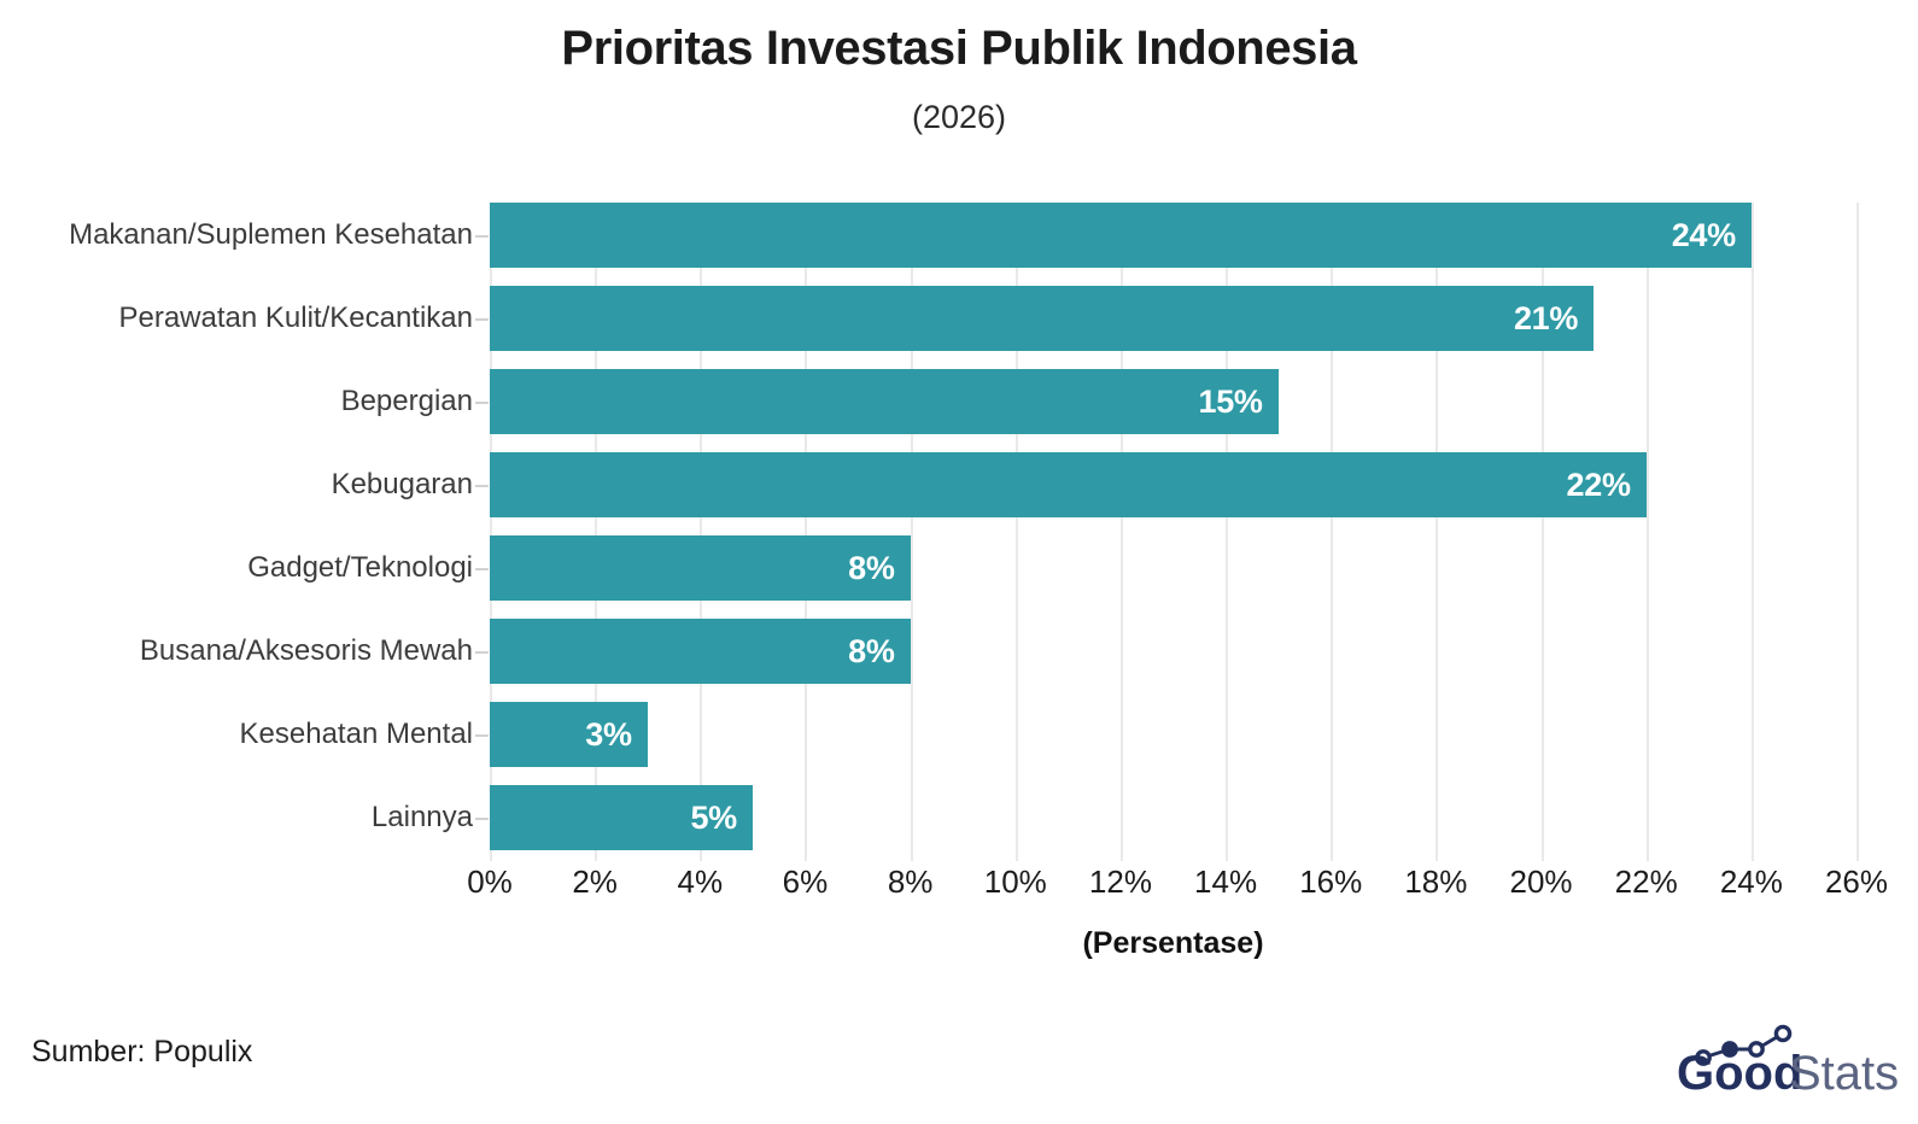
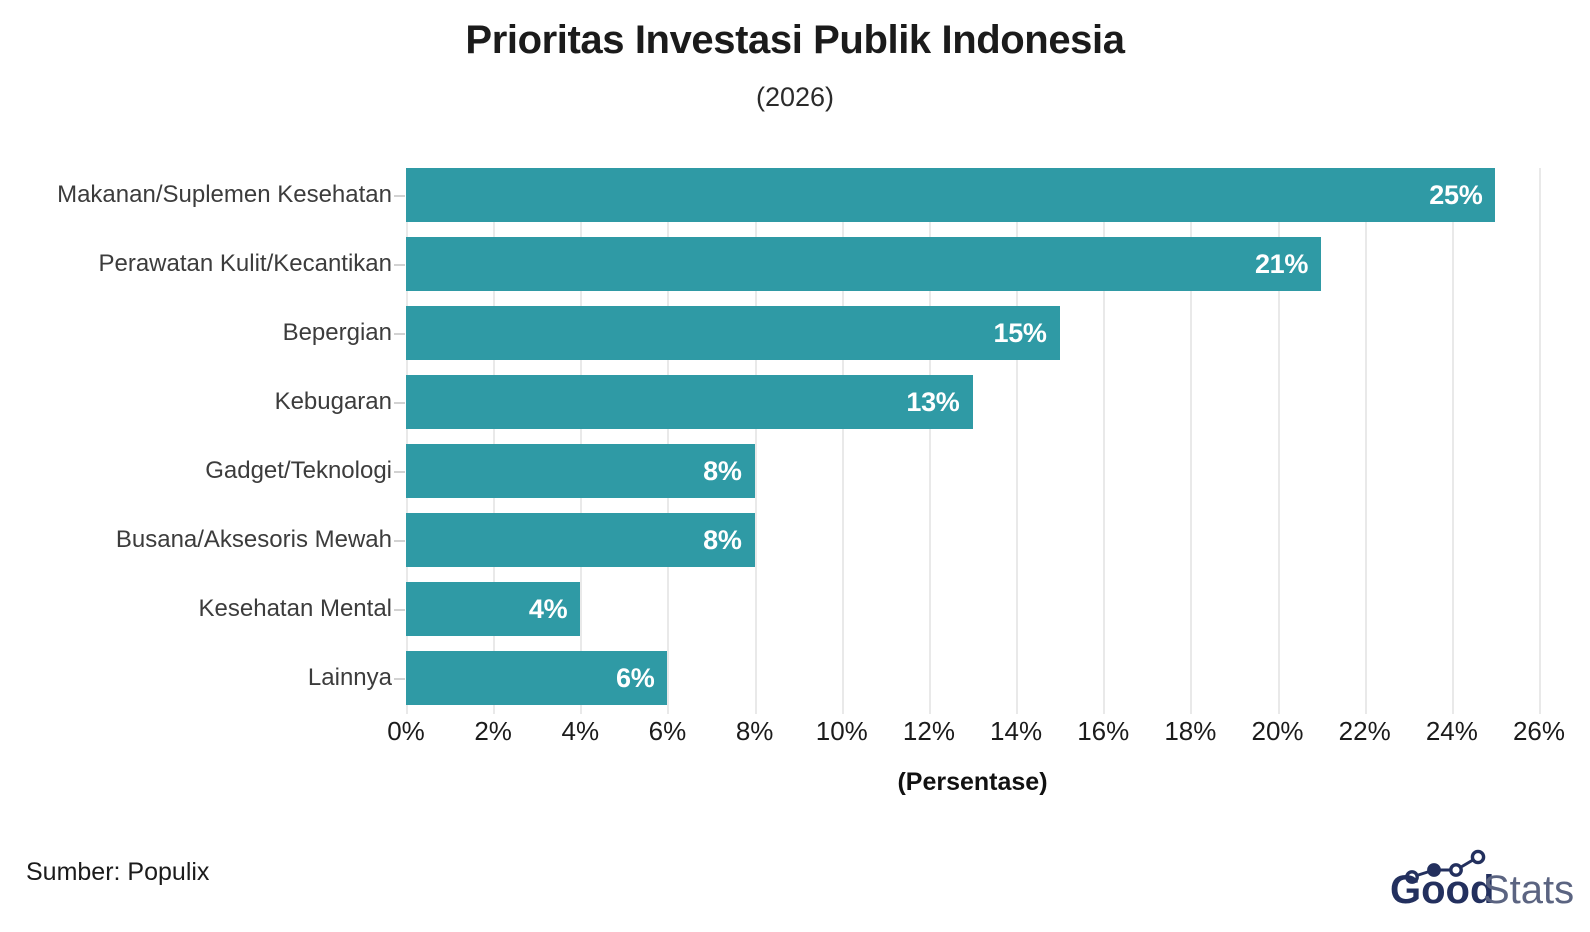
Makanan/Suplemen Kesehatan: 24% -> 25%
Kebugaran: 22% -> 13%
Kesehatan Mental: 3% -> 4%
Lainnya: 5% -> 6%
